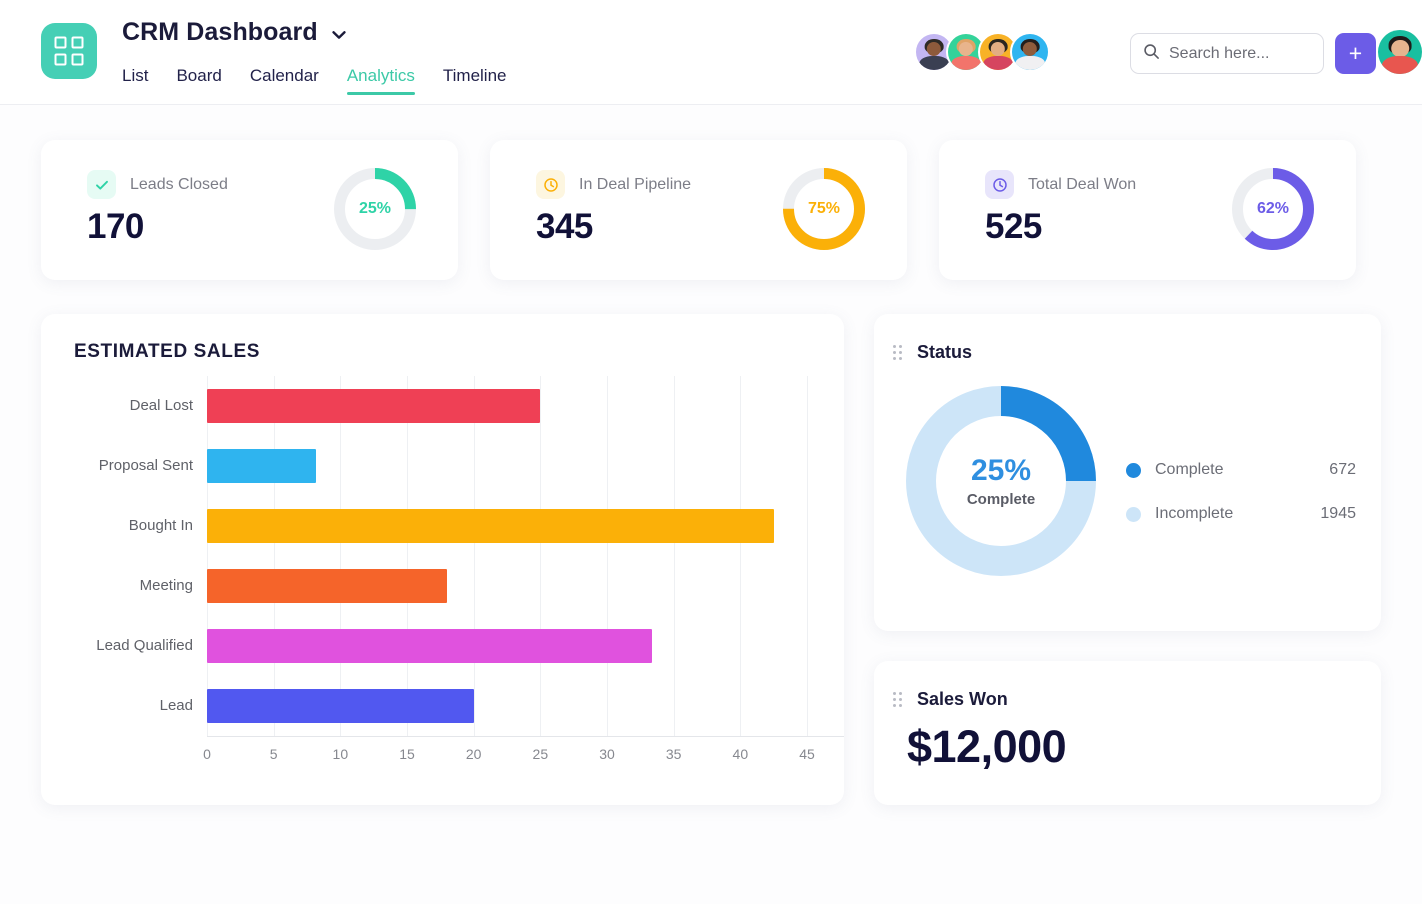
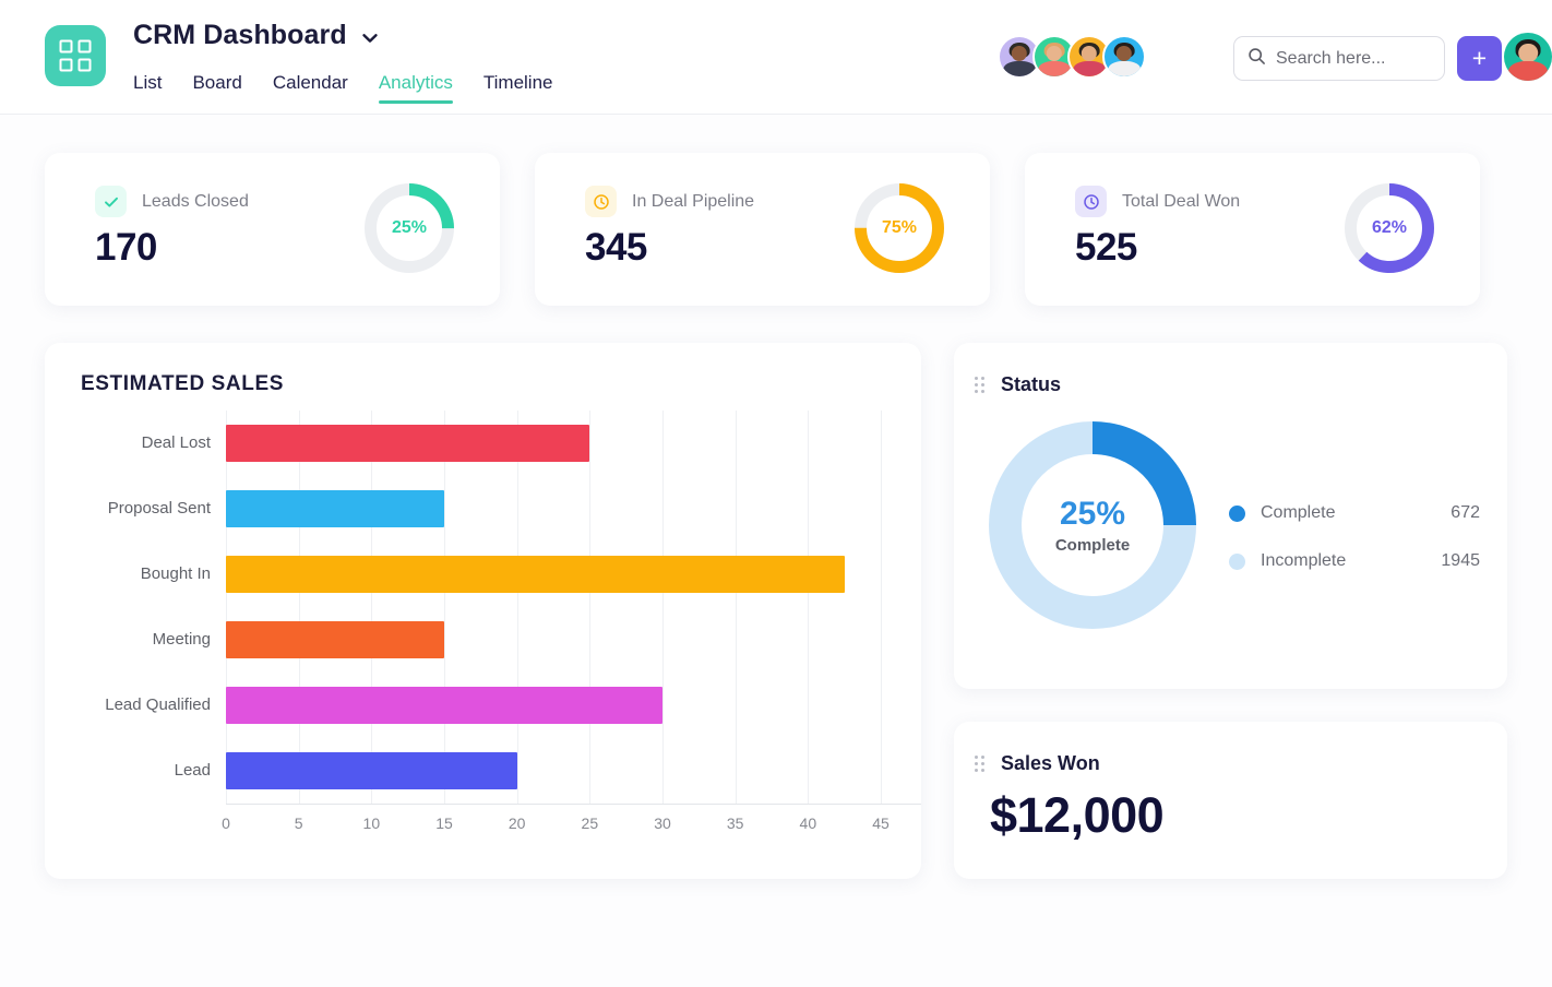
Proposal Sent: 8.2 -> 15.0
Meeting: 18.0 -> 15.0
Lead Qualified: 33.4 -> 30.0
